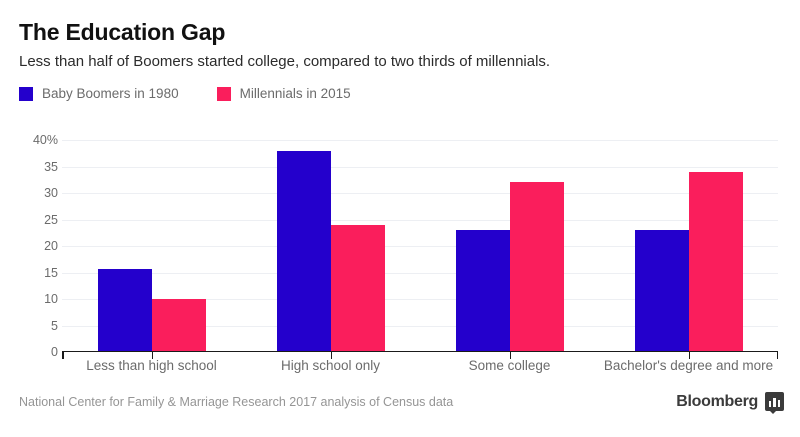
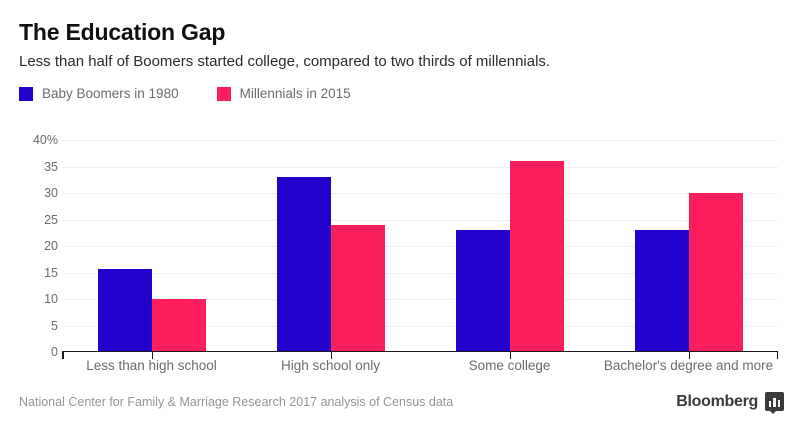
Baby Boomers in 1980/High school only: 38% -> 33%
Millennials in 2015/Some college: 32% -> 36%
Millennials in 2015/Bachelor's degree and more: 34% -> 30%
